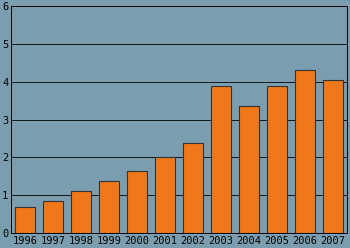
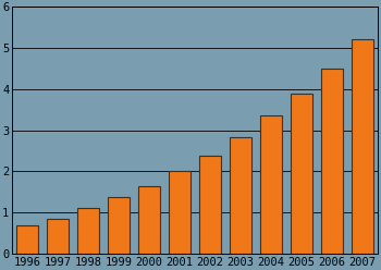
2003: 3.90 -> 2.83
2006: 4.30 -> 4.50
2007: 4.05 -> 5.22
